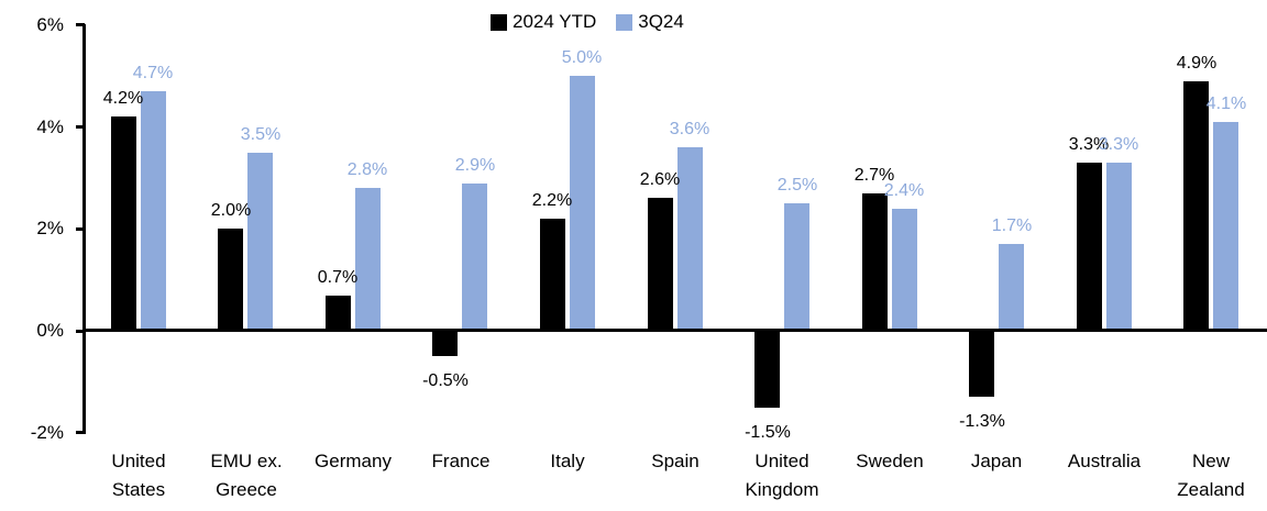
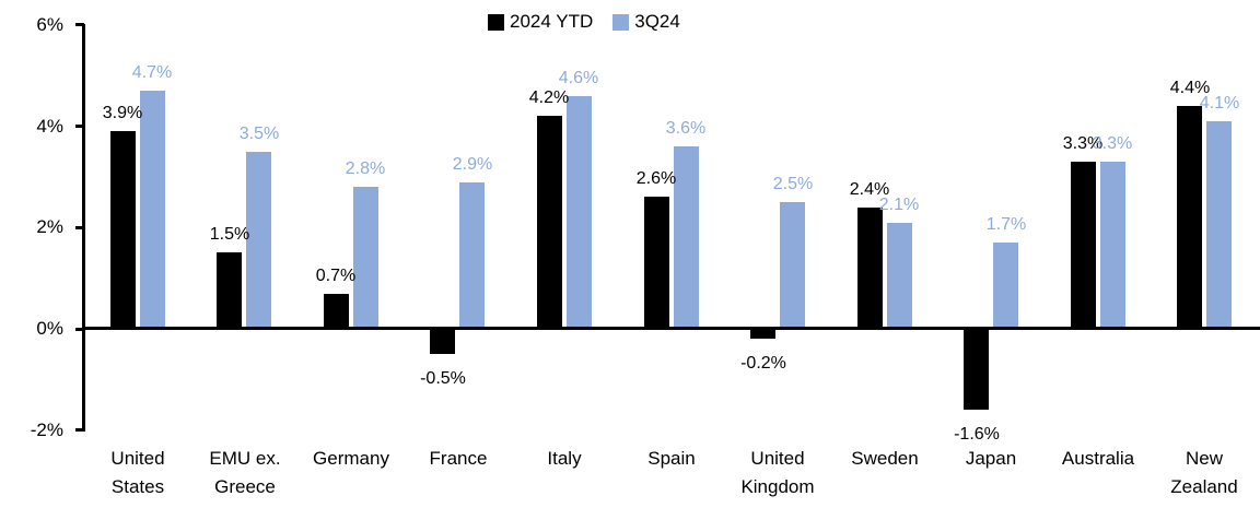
2024 YTD/United States: 4.2% -> 3.9%
2024 YTD/EMU ex. Greece: 2.0% -> 1.5%
2024 YTD/Italy: 2.2% -> 4.2%
3Q24/Italy: 5.0% -> 4.6%
2024 YTD/United Kingdom: -1.5% -> -0.2%
2024 YTD/Sweden: 2.7% -> 2.4%
3Q24/Sweden: 2.4% -> 2.1%
2024 YTD/Japan: -1.3% -> -1.6%
2024 YTD/New Zealand: 4.9% -> 4.4%
